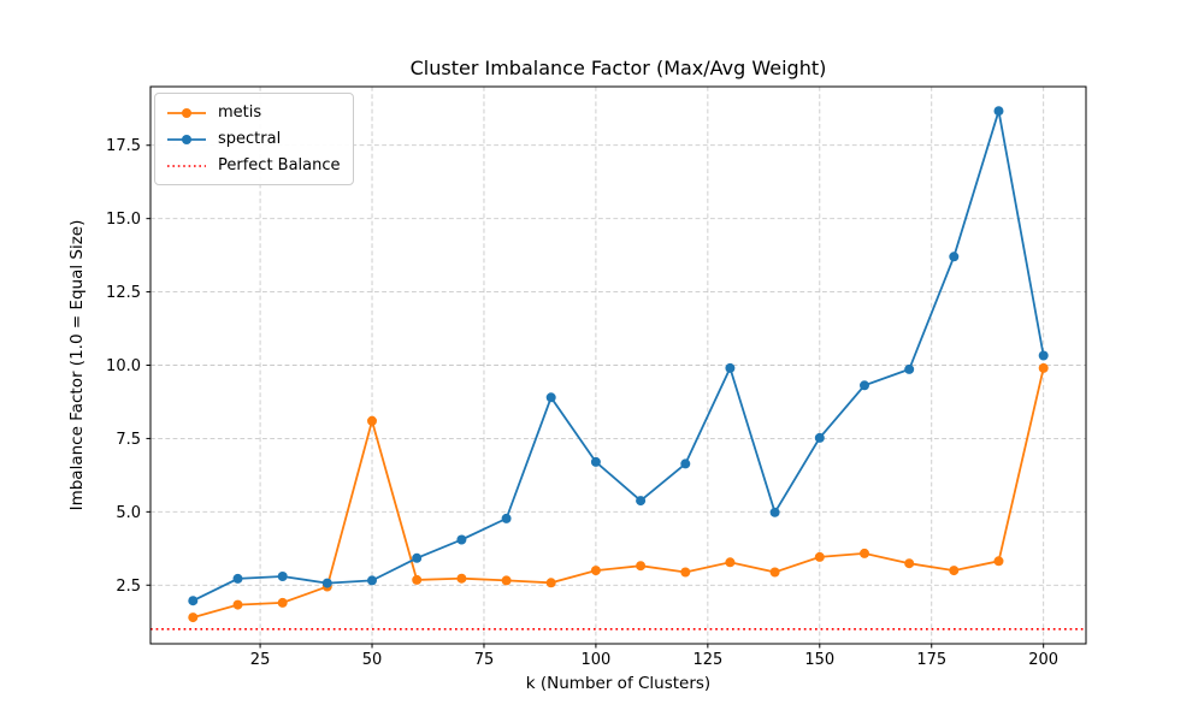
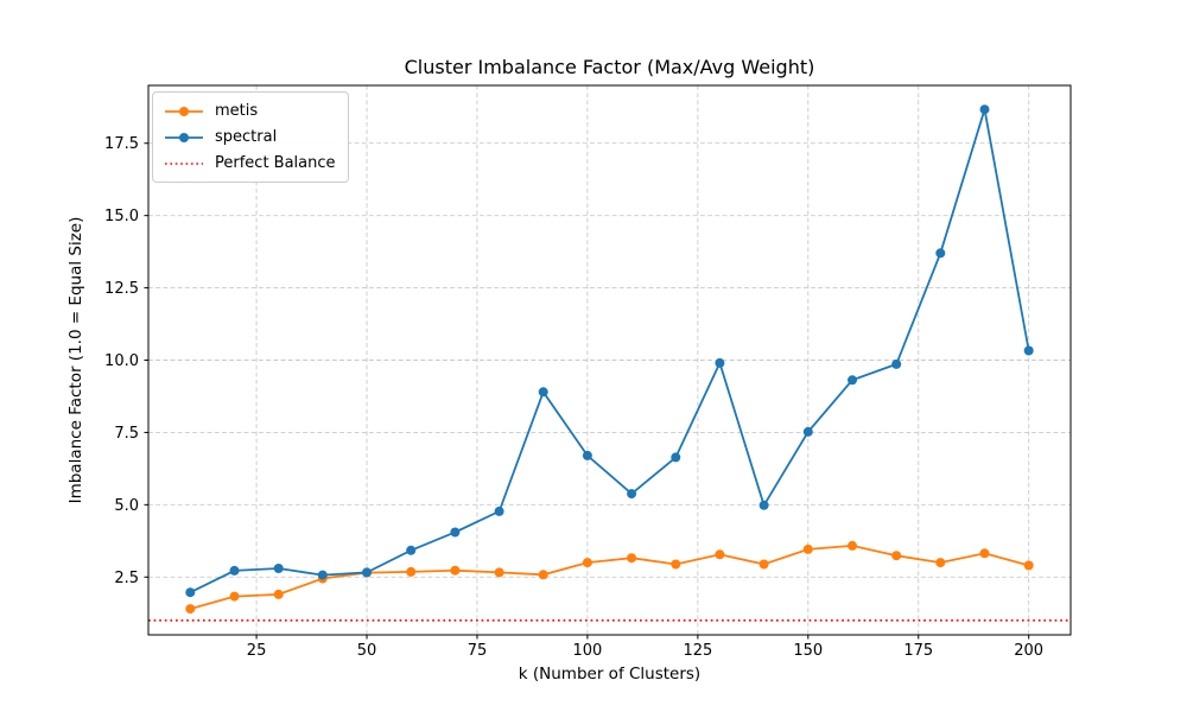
metis/50: 8.1 -> 2.6
metis/200: 9.9 -> 2.9
